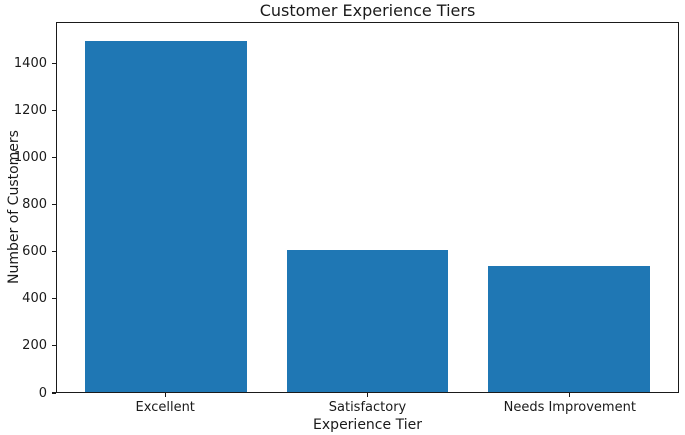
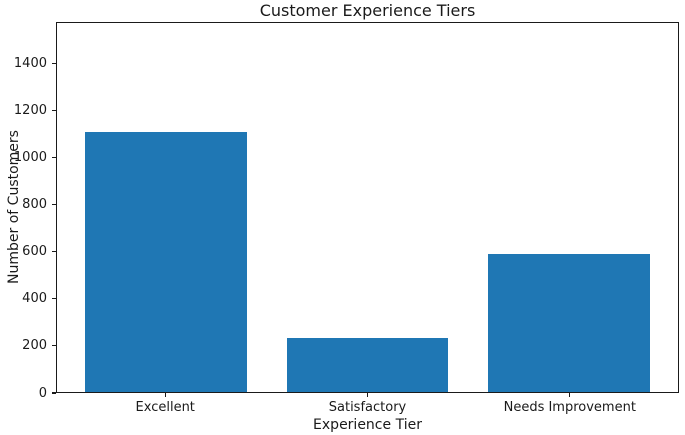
Excellent: 1500 -> 1110
Satisfactory: 600 -> 230
Needs Improvement: 540 -> 590
